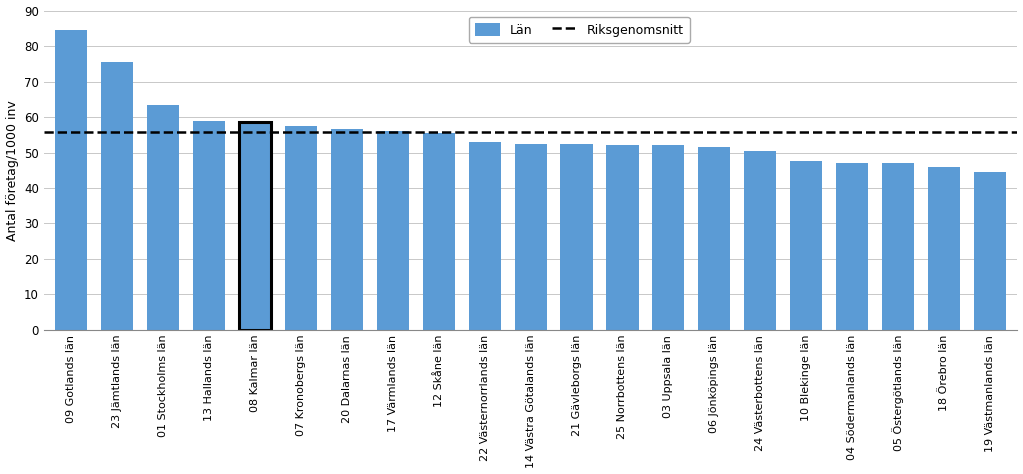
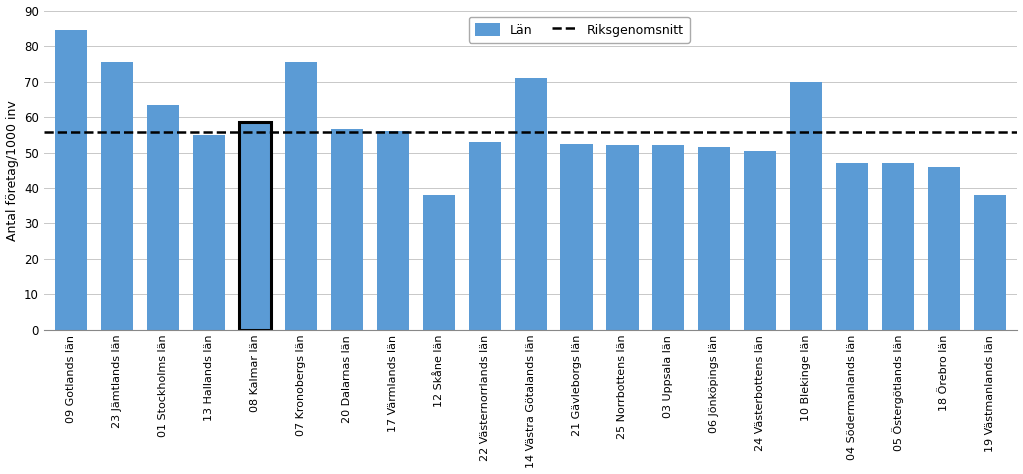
13 Hallands län: 59.0 -> 55.0
07 Kronobergs län: 57.5 -> 75.5
12 Skåne län: 55.5 -> 38.0
14 Västra Götalands län: 52.5 -> 71.0
10 Blekinge län: 47.5 -> 70.0
19 Västmanlands län: 44.5 -> 38.0
